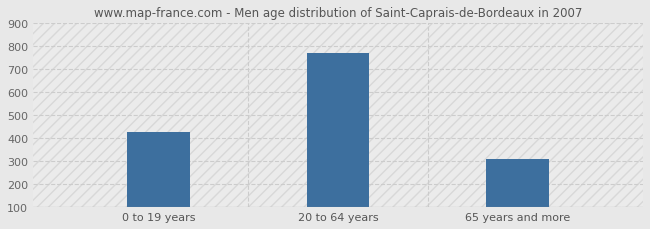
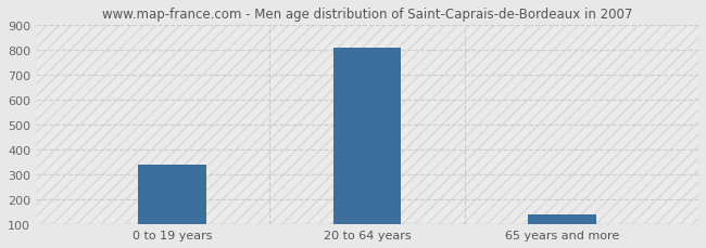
0 to 19 years: 425 -> 340
20 to 64 years: 770 -> 810
65 years and more: 310 -> 142
